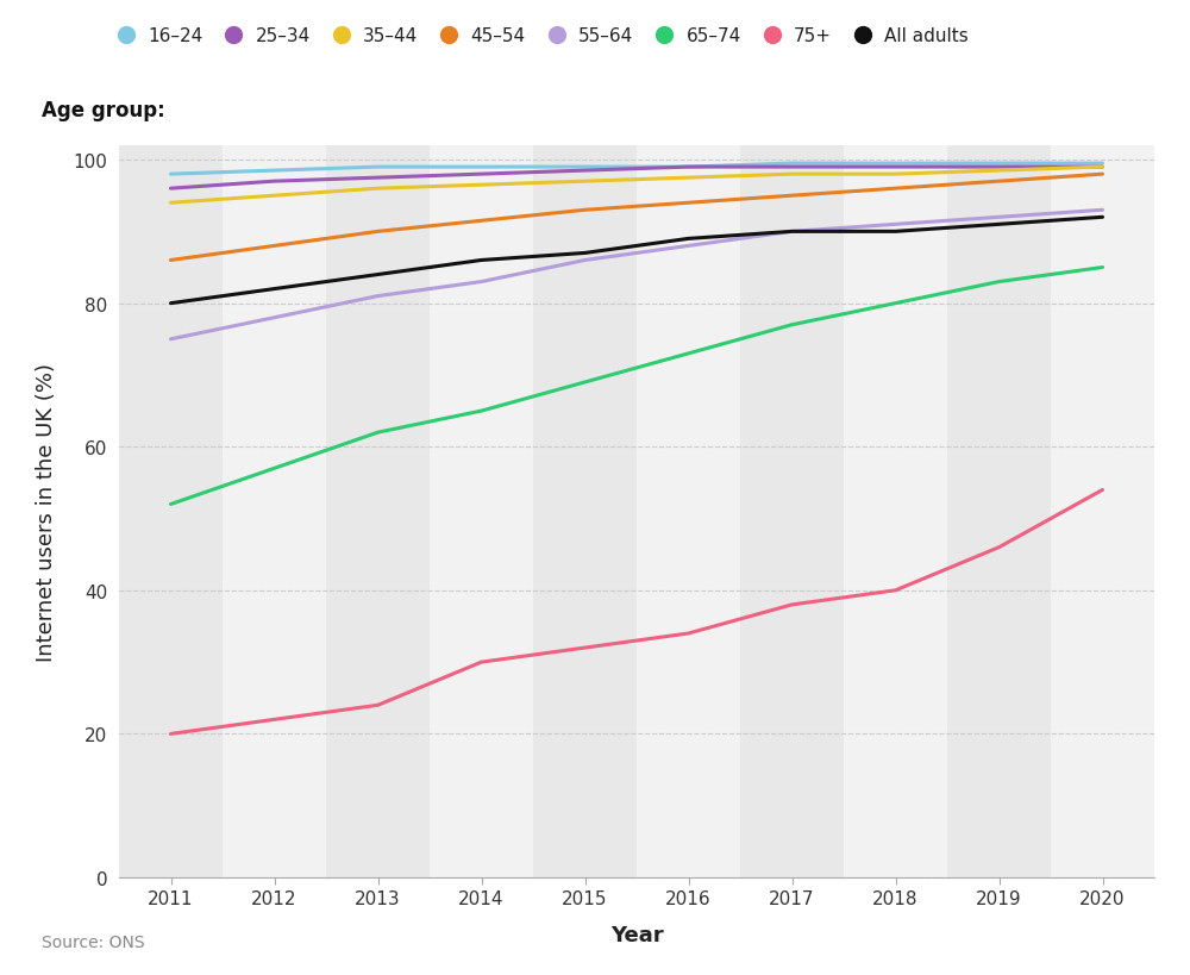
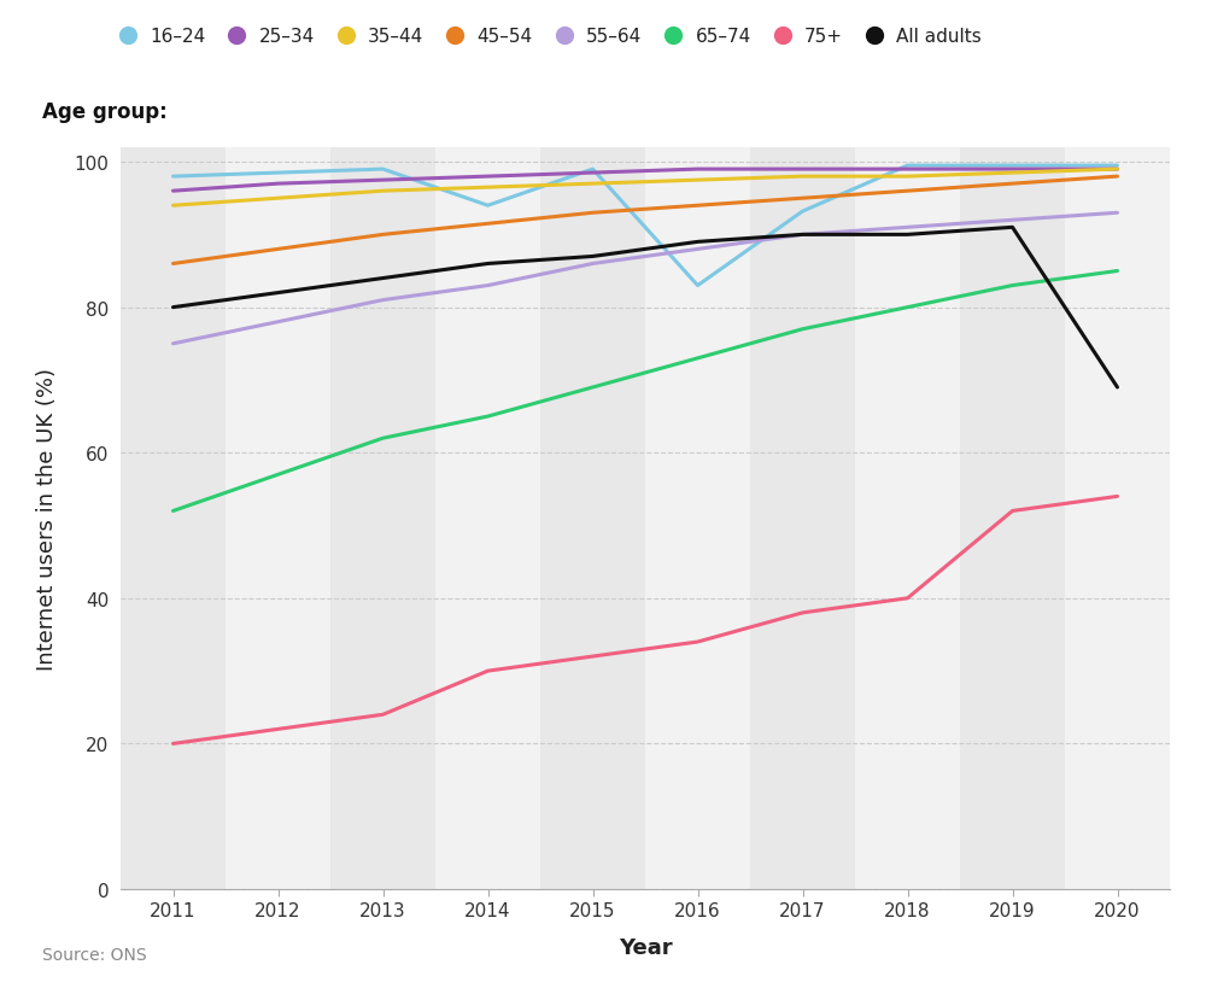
16–24/2014: 99.0 -> 94.0
16–24/2016: 99.0 -> 83.0
16–24/2017: 99.5 -> 93.2
75+/2019: 46 -> 52
All adults/2020: 92 -> 69
